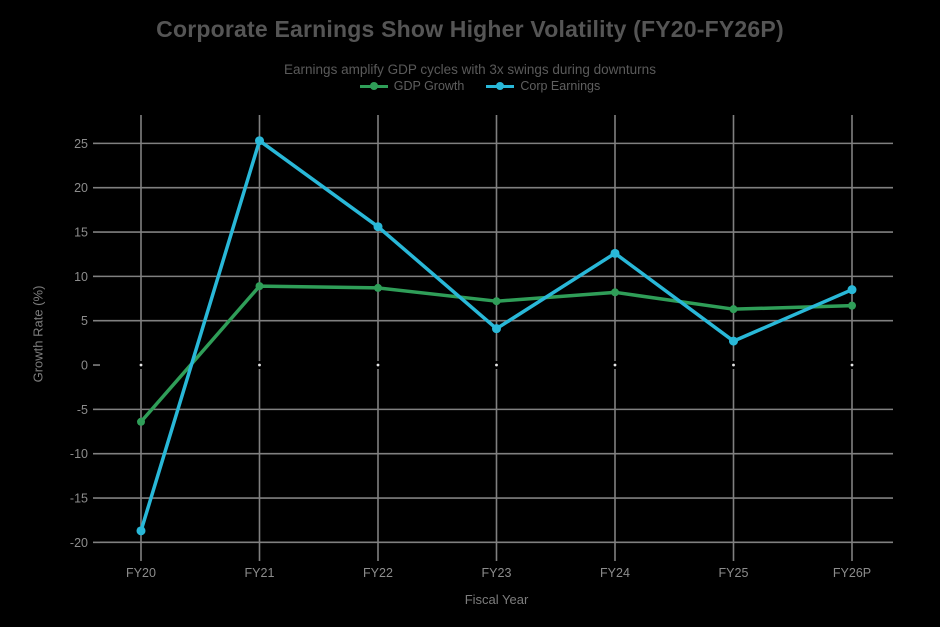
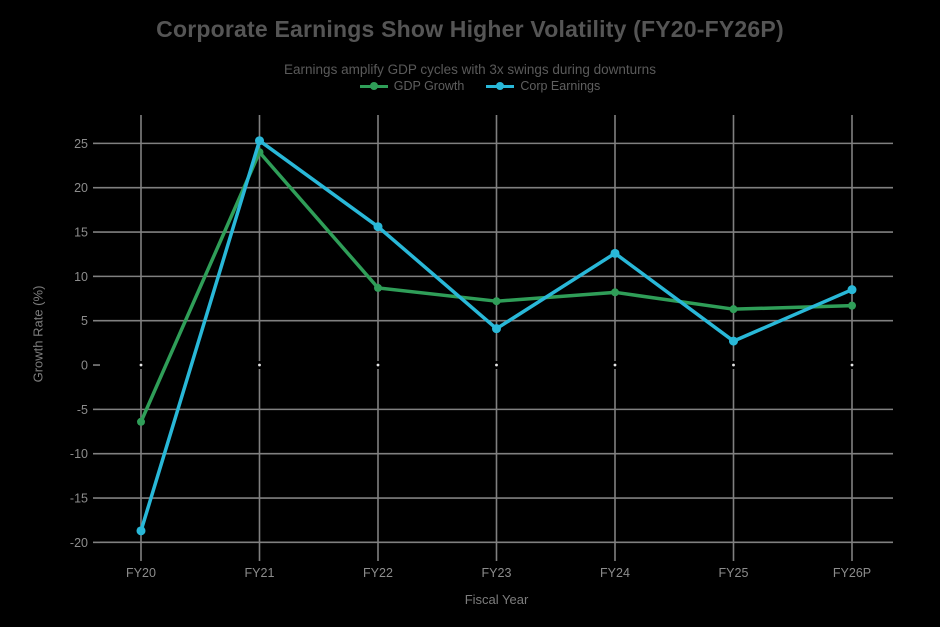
GDP Growth/FY21: 9 -> 24
